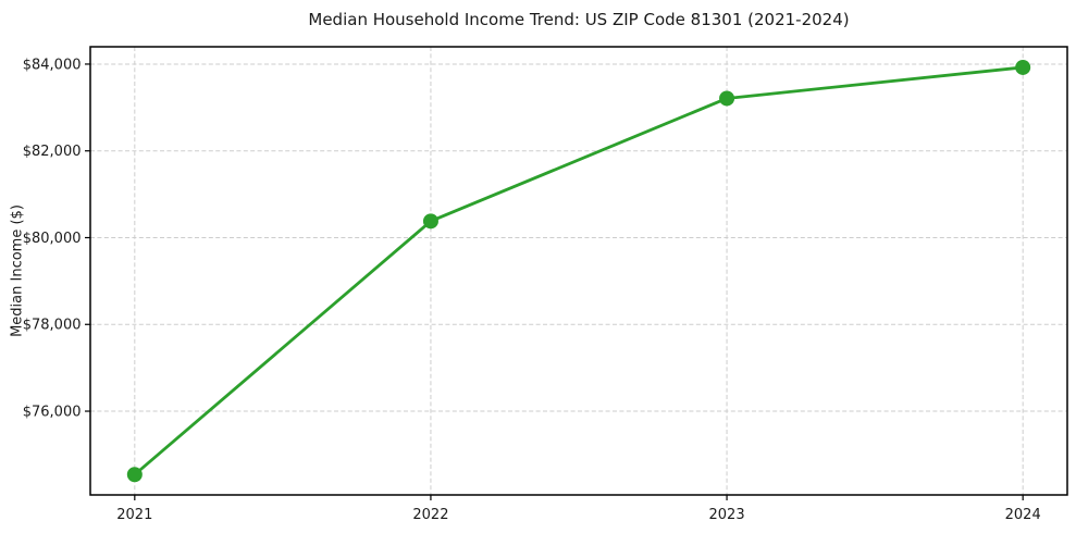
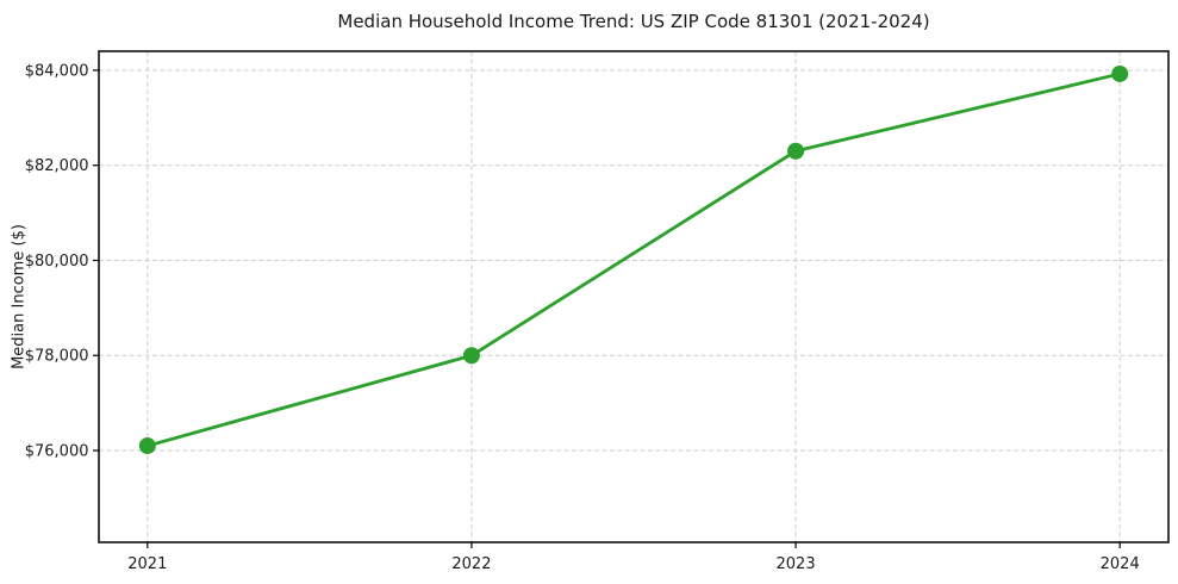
2021: $74500 -> $76100
2022: $80400 -> $78000
2023: $83200 -> $82300
